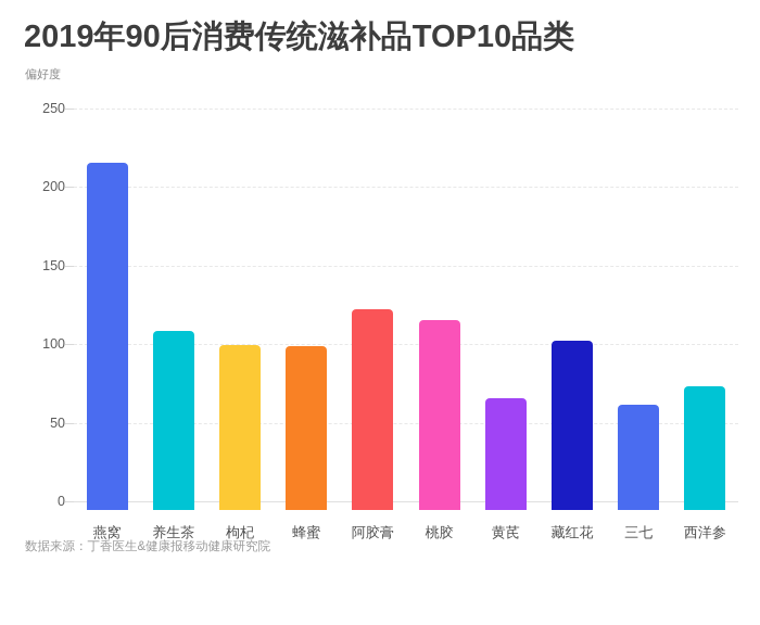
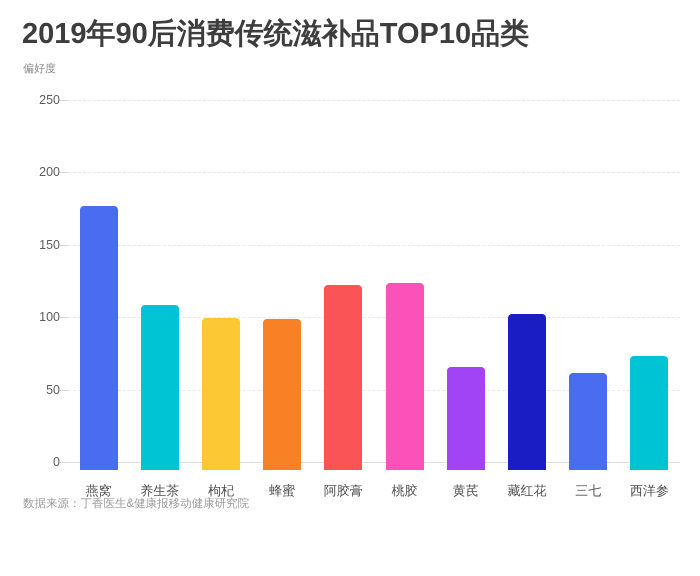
燕窝: 221 -> 182
桃胶: 121 -> 129
